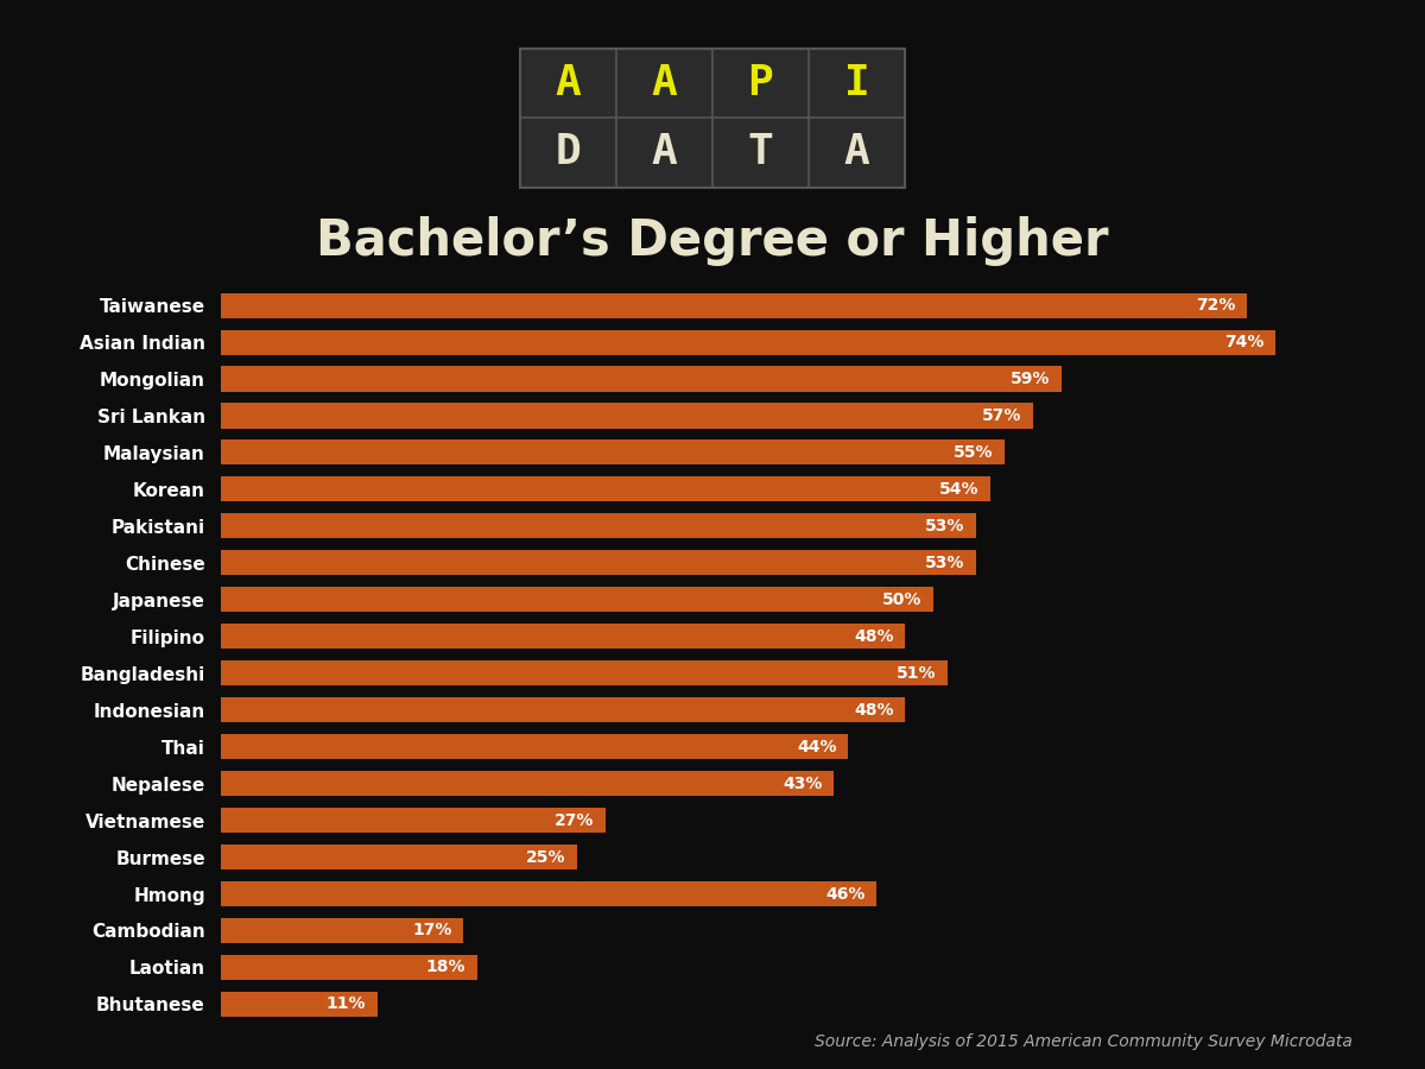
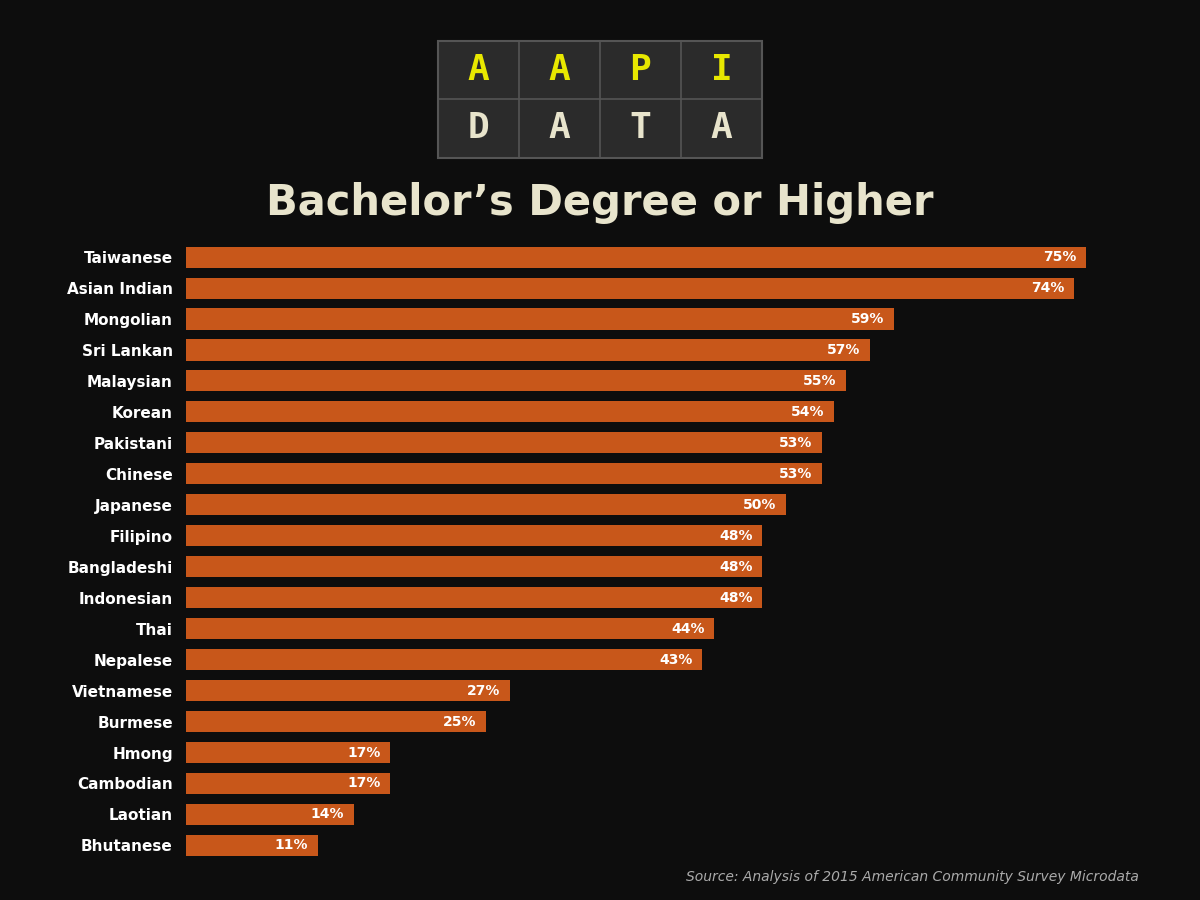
Taiwanese: 72% -> 75%
Bangladeshi: 51% -> 48%
Hmong: 46% -> 17%
Laotian: 18% -> 14%
